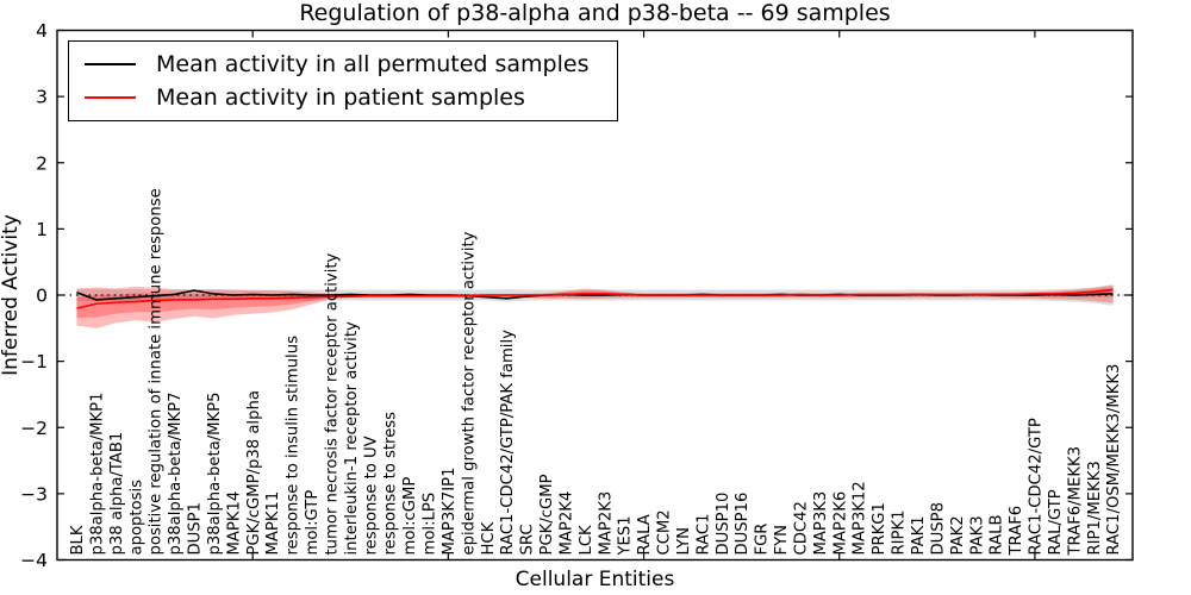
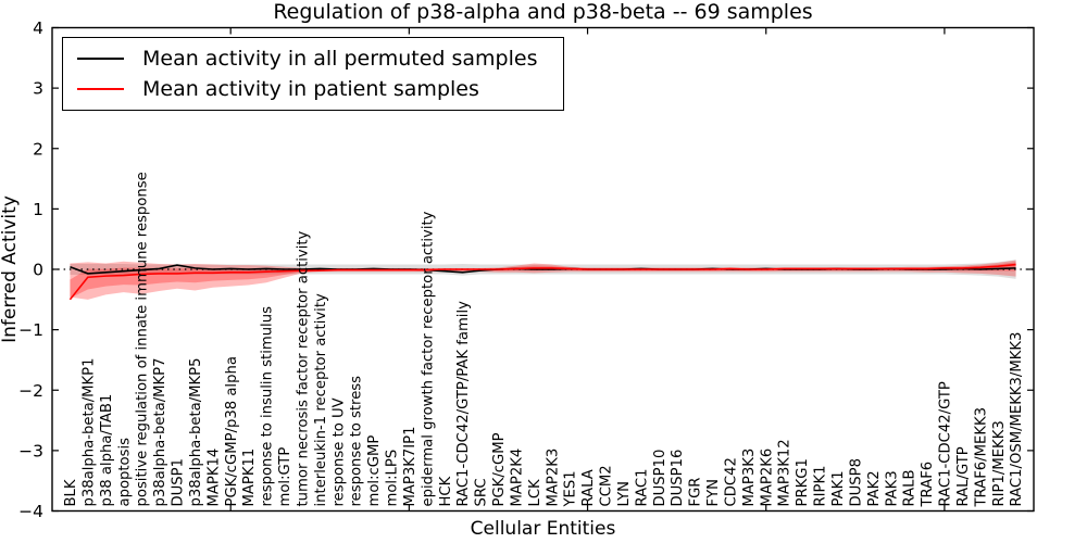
Mean activity in patient samples/BLK: -0.2 -> -0.5
